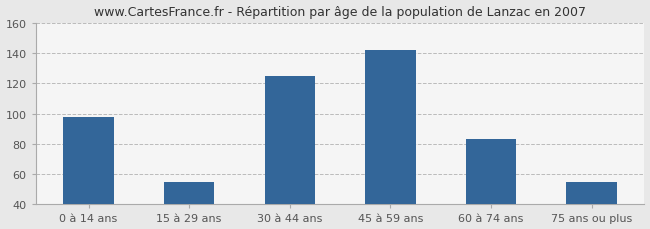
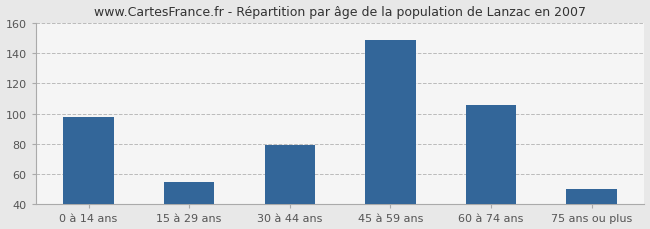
30 à 44 ans: 125 -> 79
45 à 59 ans: 142 -> 149
60 à 74 ans: 83 -> 106
75 ans ou plus: 55 -> 50
